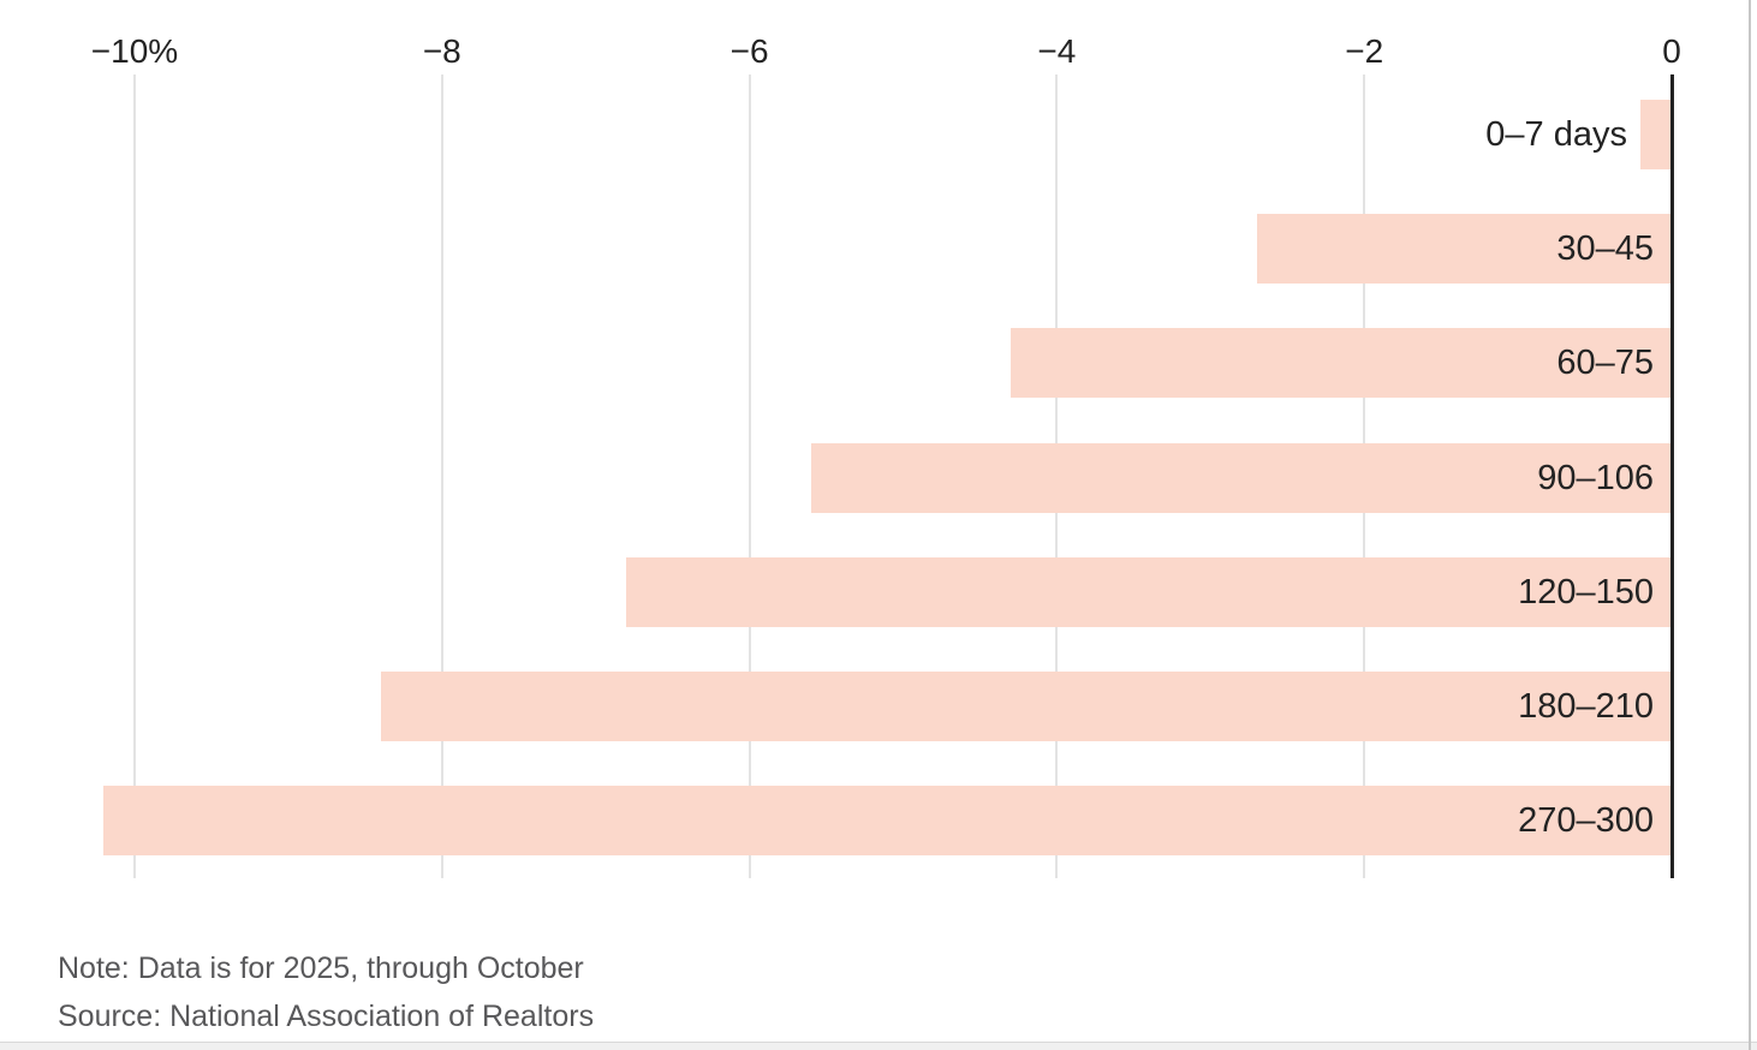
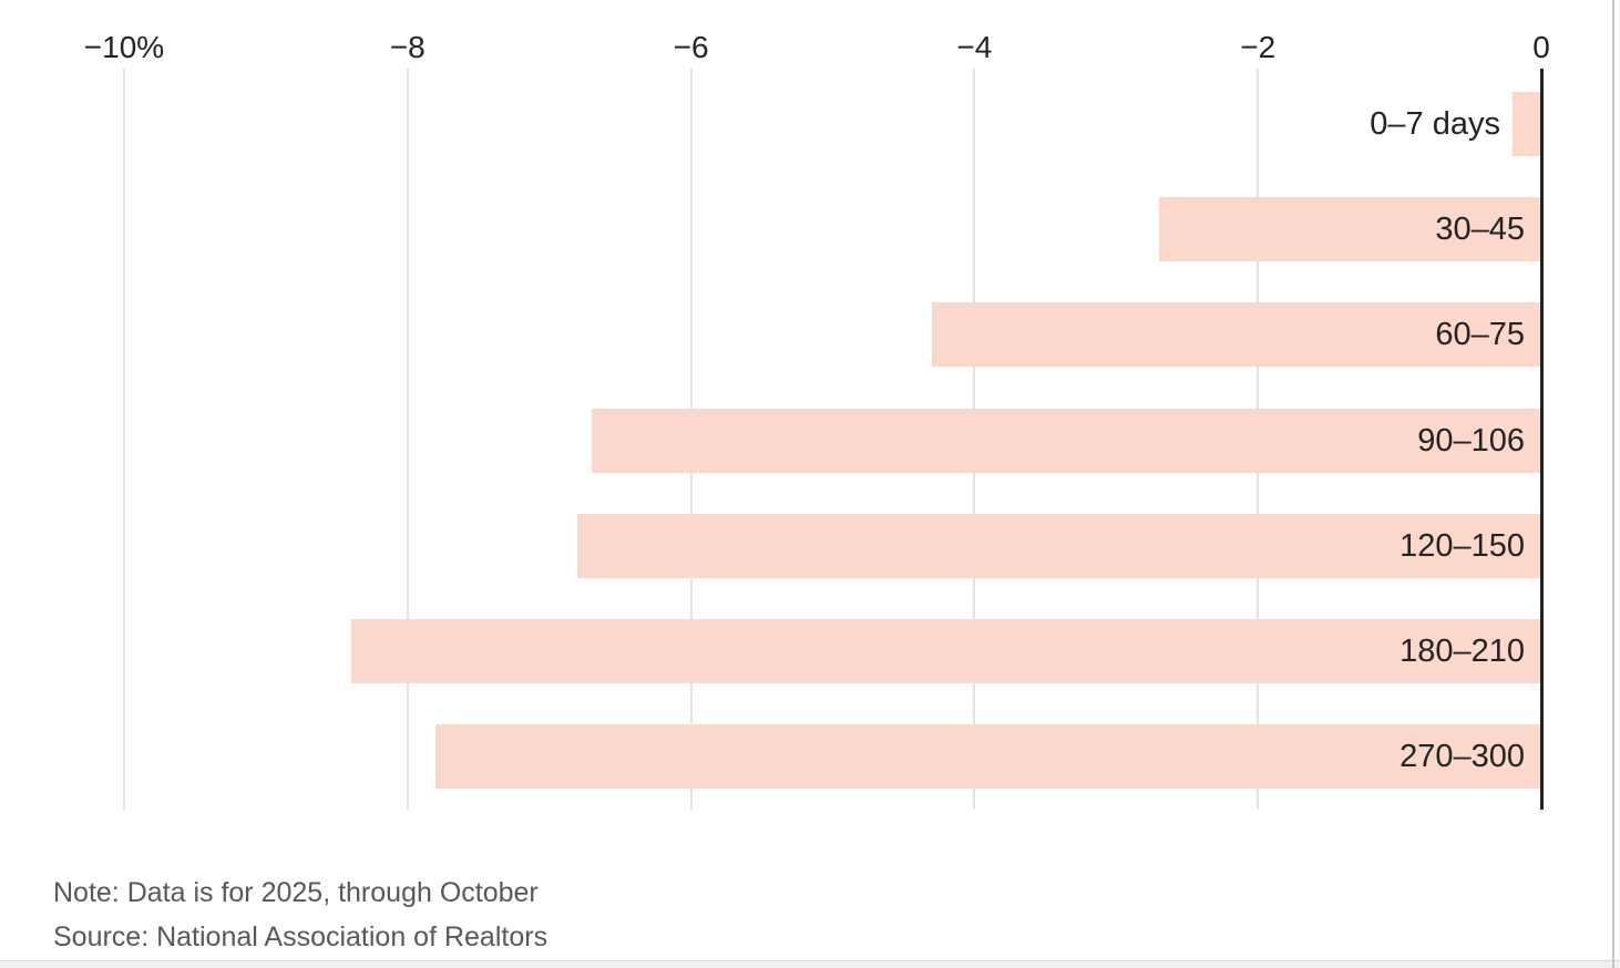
90–106: -5.6 -> -6.7
270–300: -10.2 -> -7.8
